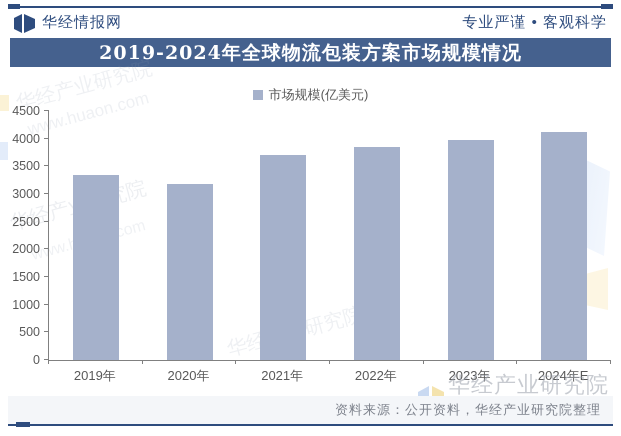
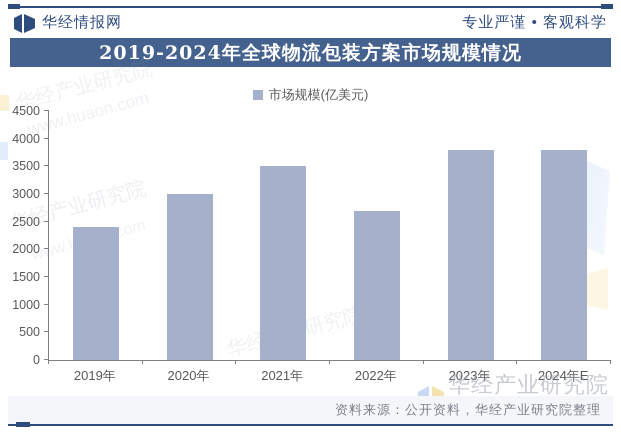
2019年: 3400 -> 2400
2020年: 3200 -> 3000
2021年: 3700 -> 3500
2022年: 3800 -> 2700
2023年: 4000 -> 3800
2024年E: 4100 -> 3800
